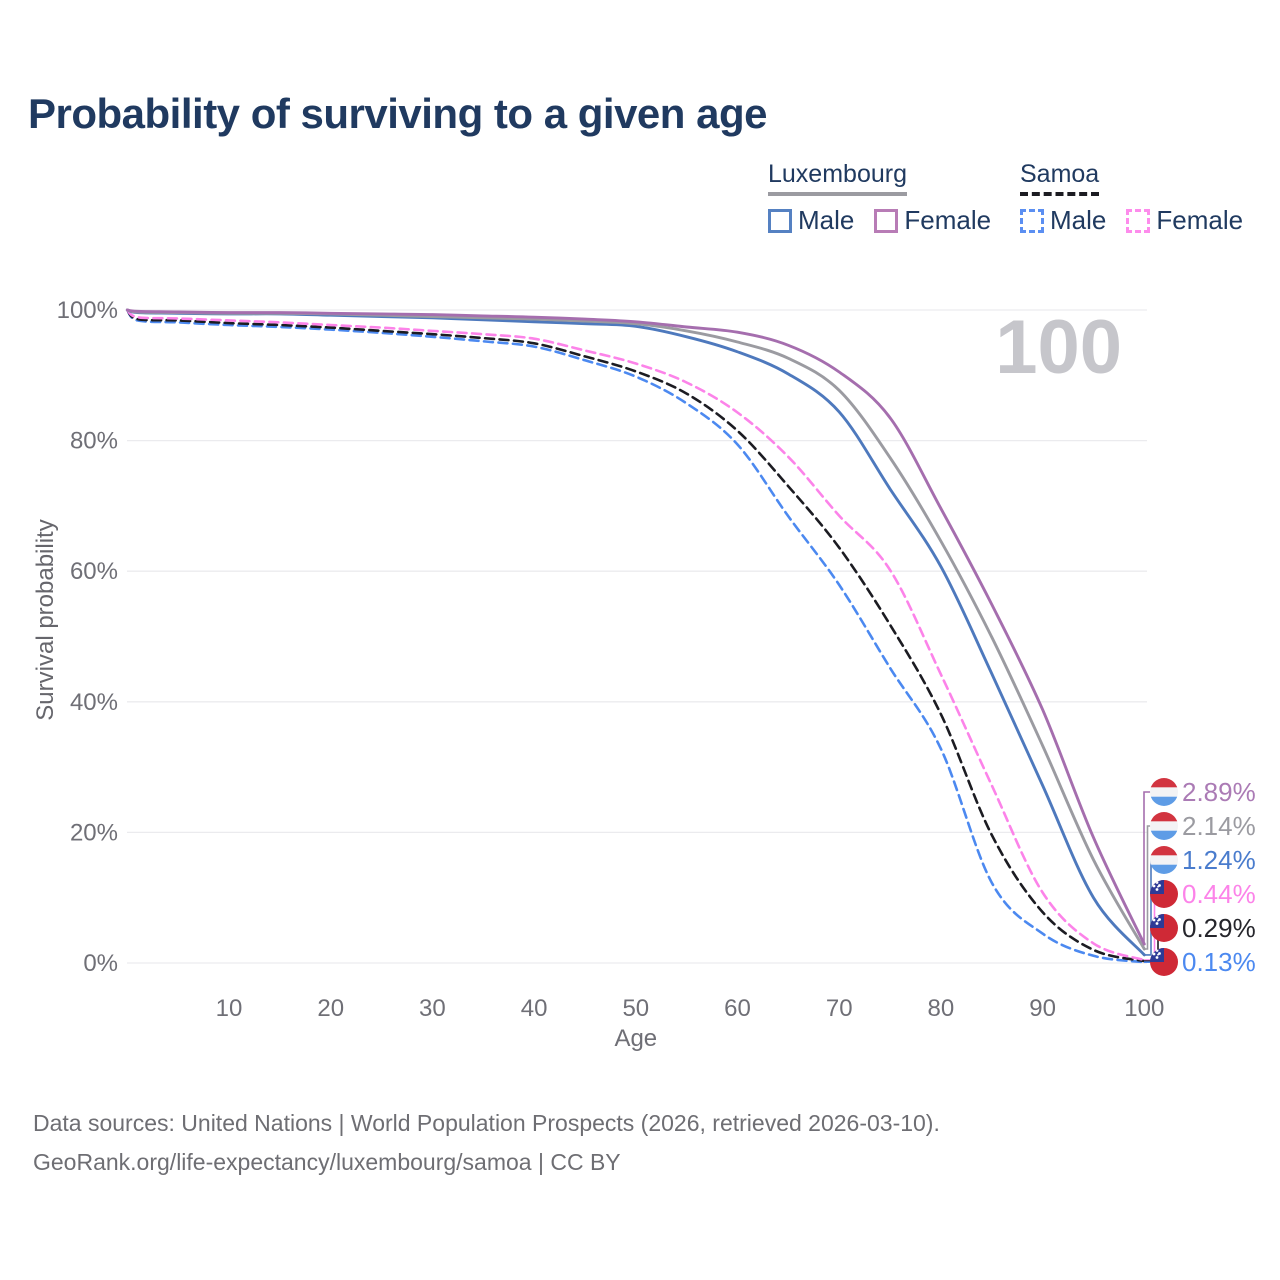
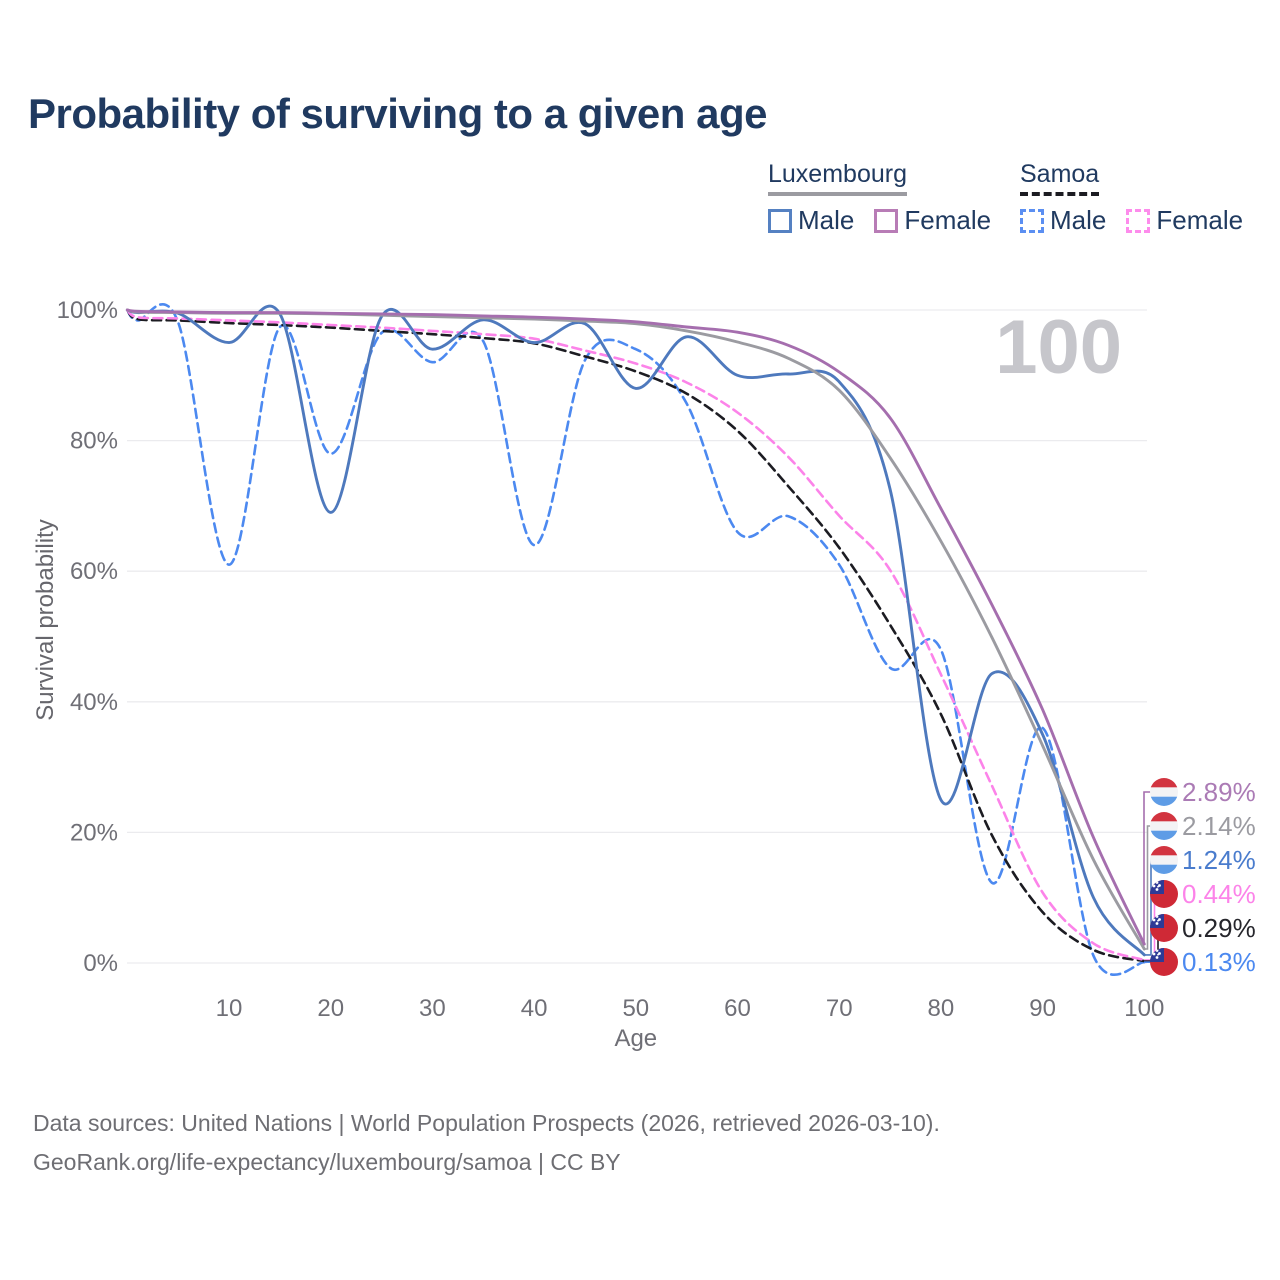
Samoa Male/10: 98% -> 61%
Luxembourg Male/10: 99% -> 95%
Samoa Male/20: 97% -> 78%
Luxembourg Male/20: 99% -> 69%
Samoa Male/30: 96% -> 92%
Luxembourg Male/30: 99% -> 94%
Samoa Male/40: 94% -> 64%
Luxembourg Male/40: 98% -> 95%
Samoa Male/50: 90% -> 94%
Luxembourg Male/50: 98% -> 88%
Samoa Male/60: 79% -> 66%
Luxembourg Male/60: 94% -> 90%
Samoa Male/70: 58% -> 61%
Luxembourg Male/70: 84% -> 89%
Samoa Male/80: 33% -> 48%
Luxembourg Male/80: 61% -> 25%
Samoa Male/90: 4% -> 36%
Luxembourg Male/90: 27% -> 35%
